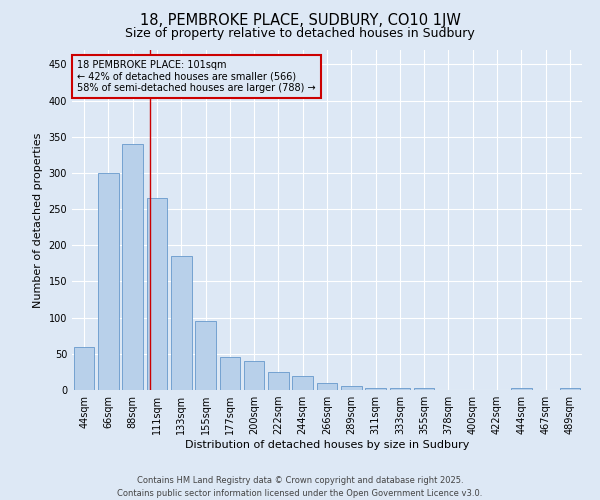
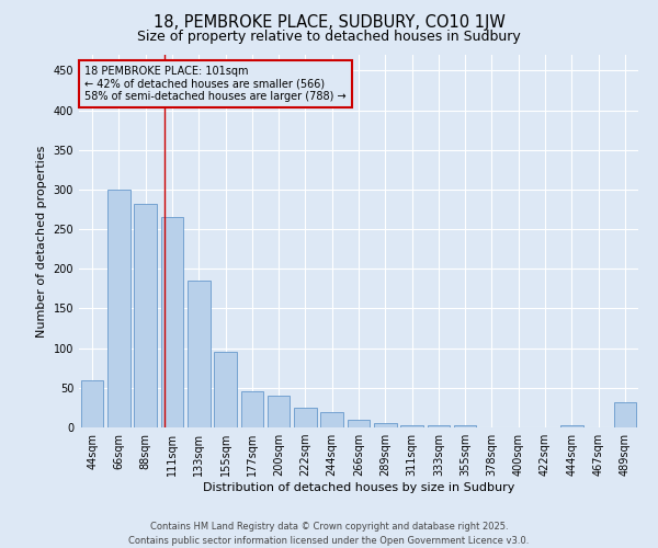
88sqm: 340 -> 282
489sqm: 3 -> 32
